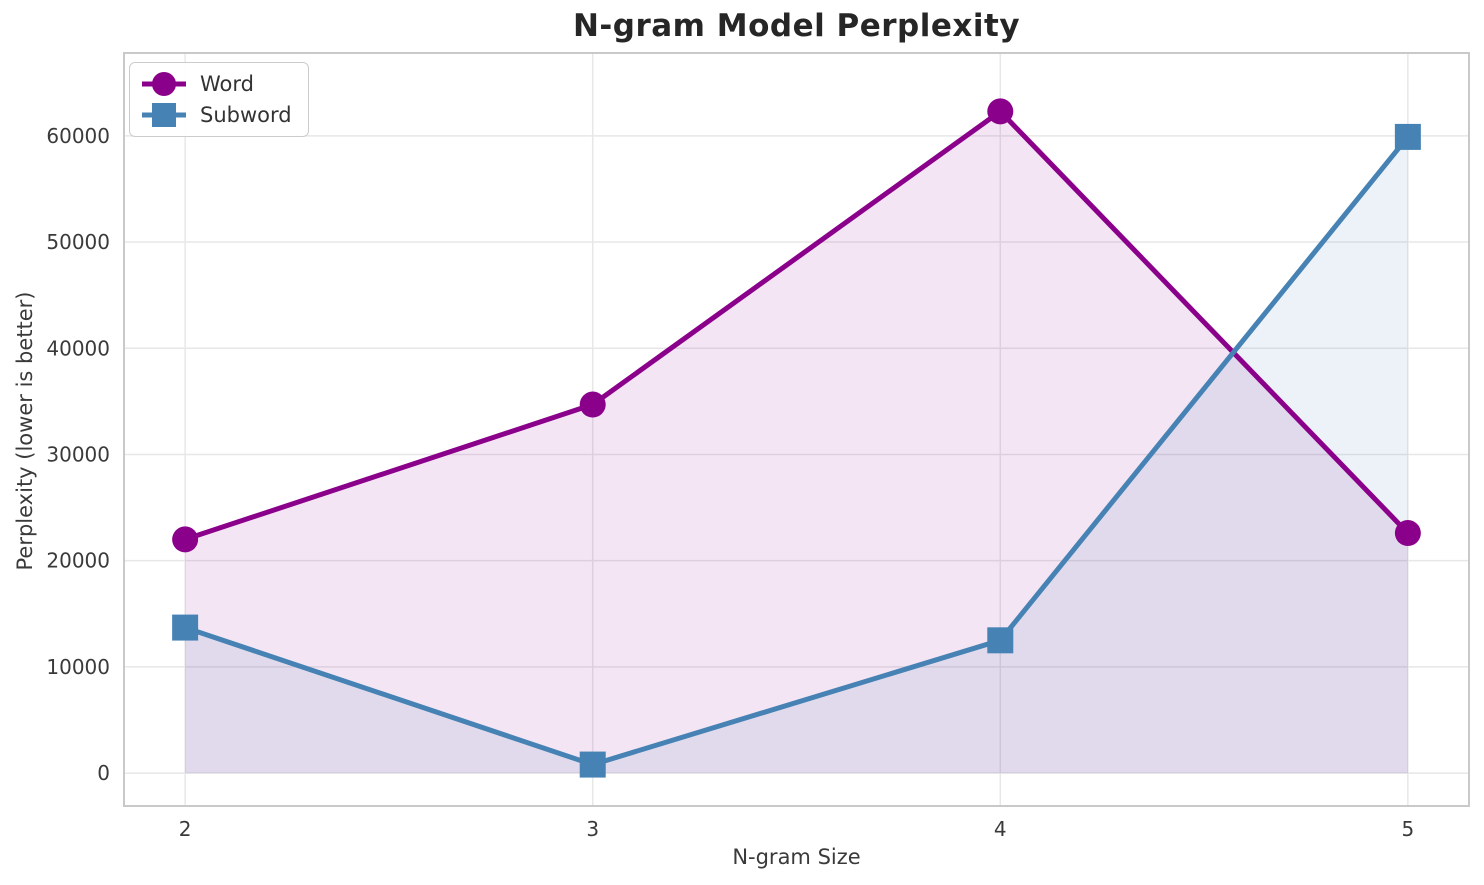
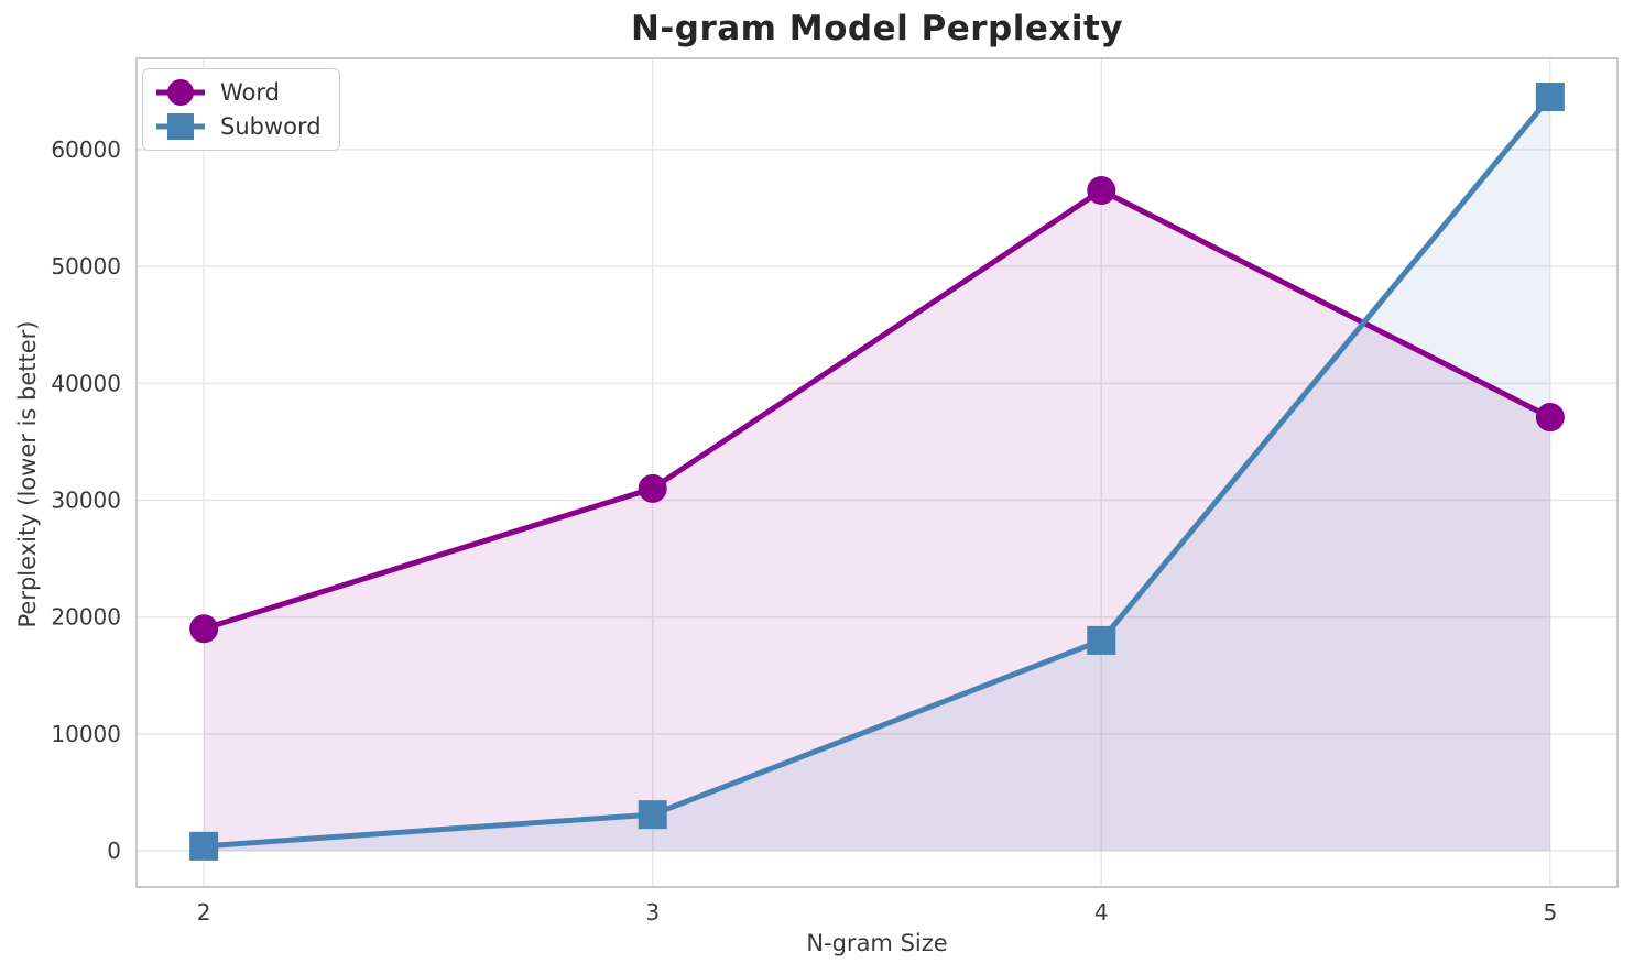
Word/2: 22000 -> 19000
Subword/2: 13700 -> 400
Word/3: 34700 -> 31000
Subword/3: 800 -> 3100
Word/4: 62300 -> 56500
Subword/4: 12500 -> 18000
Word/5: 22600 -> 37100
Subword/5: 59900 -> 64500
